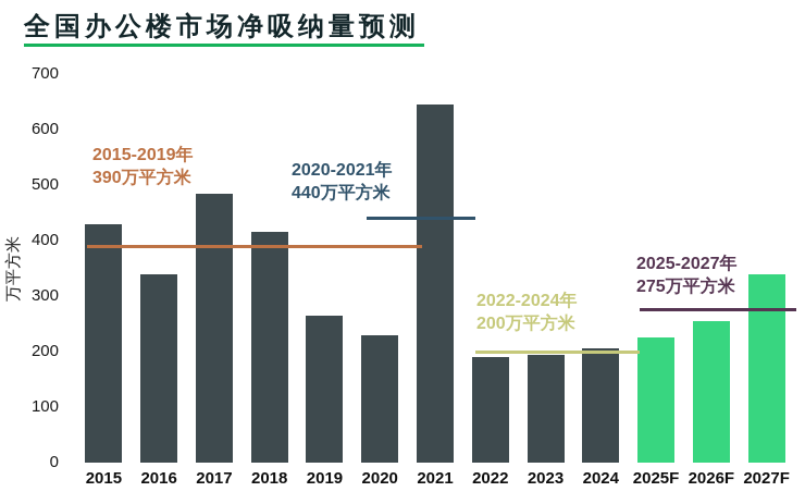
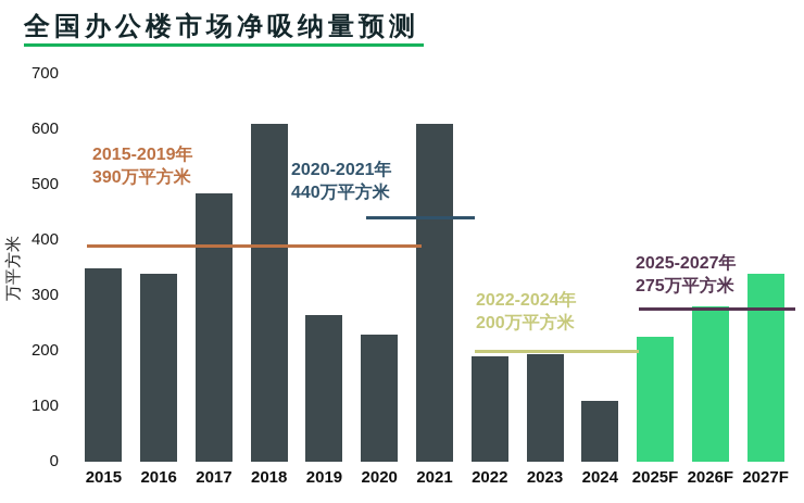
2015: 430 -> 350
2018: 420 -> 610
2021: 640 -> 610
2024: 200 -> 110
2026F: 260 -> 280
